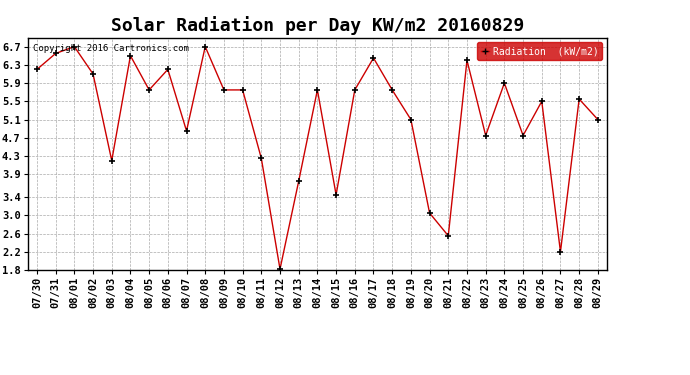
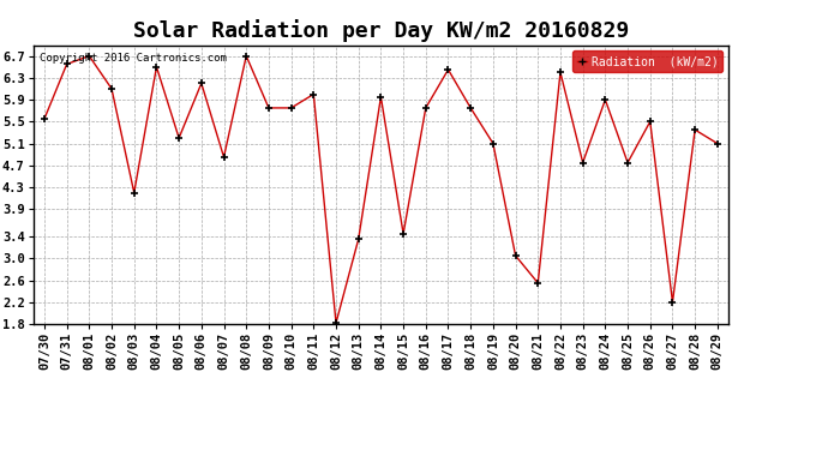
07/30: 6.20 -> 5.55
08/05: 5.75 -> 5.20
08/11: 4.25 -> 6.00
08/13: 3.75 -> 3.35
08/14: 5.75 -> 5.95
08/28: 5.55 -> 5.35
